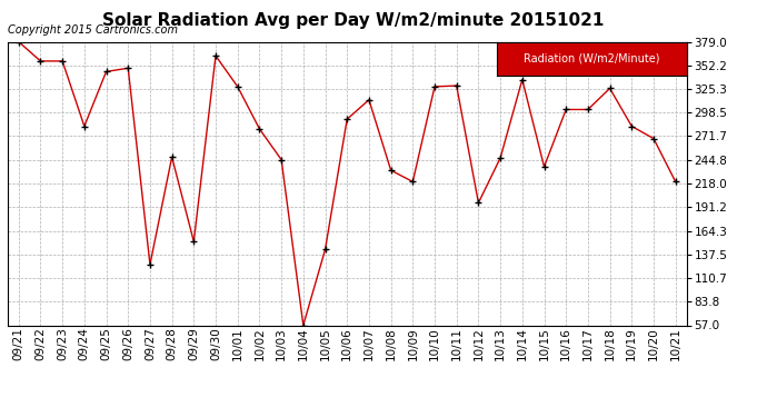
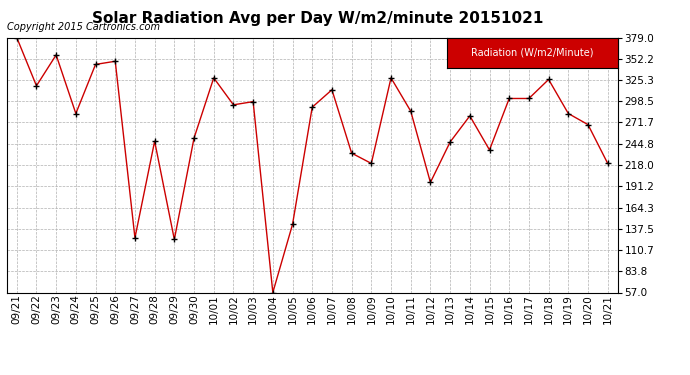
09/22: 357 -> 318
09/29: 152 -> 124
09/30: 363 -> 252
10/02: 280 -> 294
10/03: 245 -> 298
10/11: 329 -> 286
10/14: 336 -> 280
